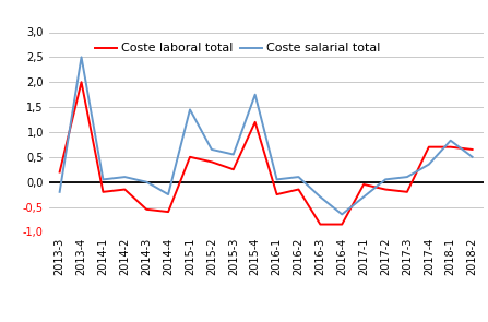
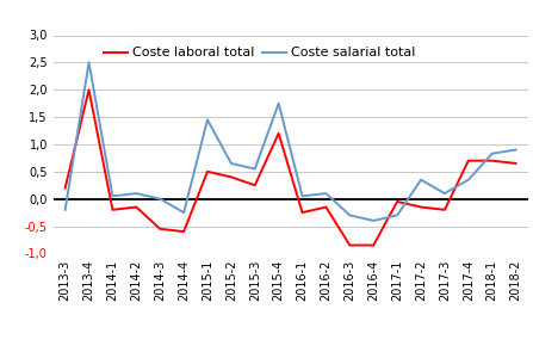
Coste salarial total/2016-4: -0,65 -> -0,40
Coste salarial total/2017-2: 0,05 -> 0,35
Coste salarial total/2018-2: 0,50 -> 0,90
